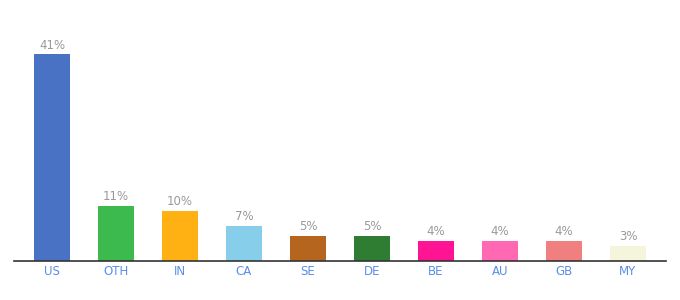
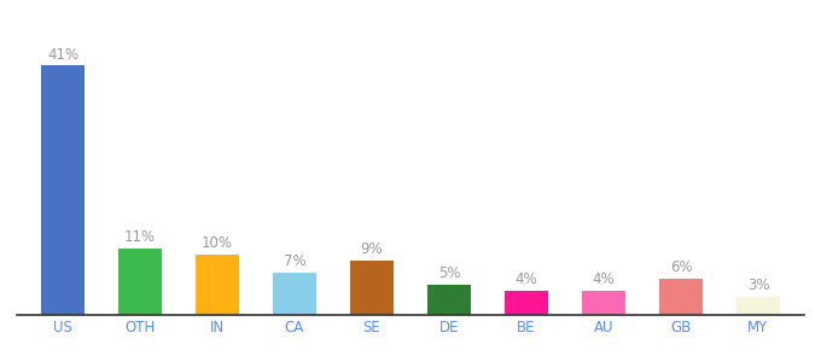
SE: 5% -> 9%
GB: 4% -> 6%
